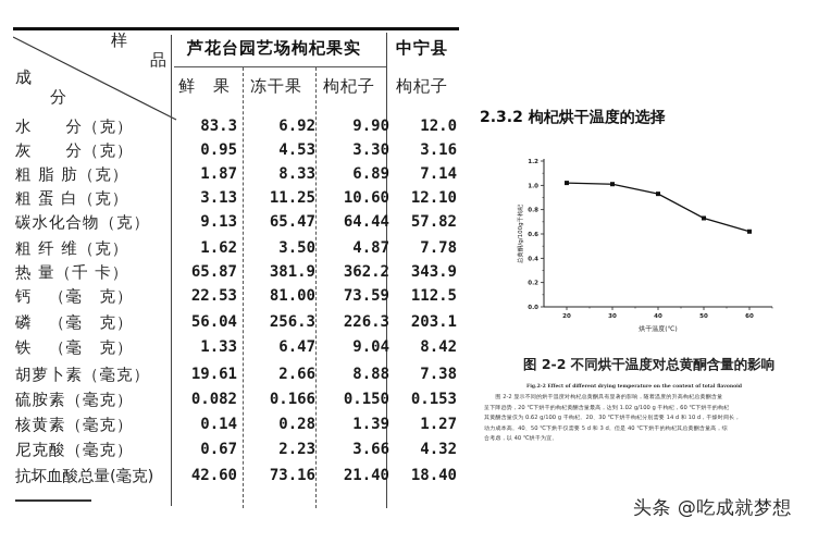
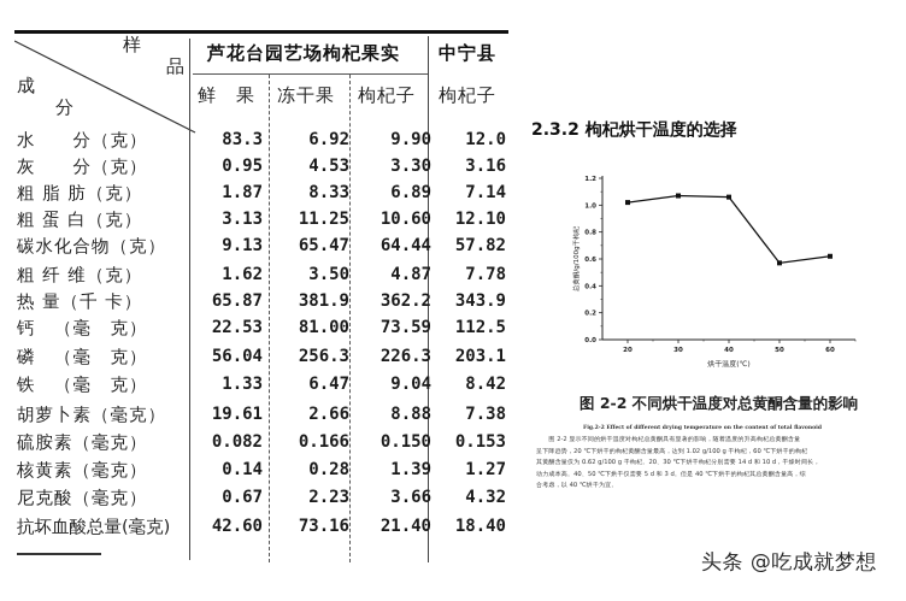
30: 1.01 -> 1.07
40: 0.93 -> 1.06
50: 0.73 -> 0.57
